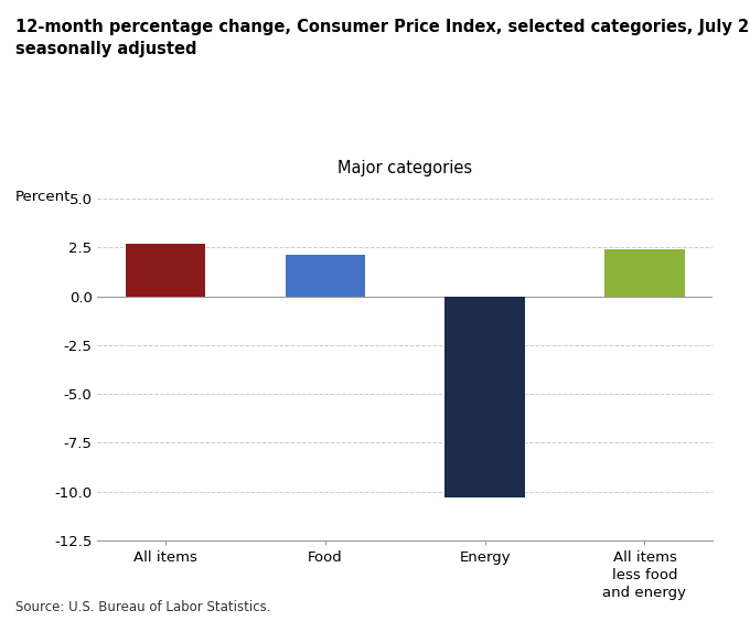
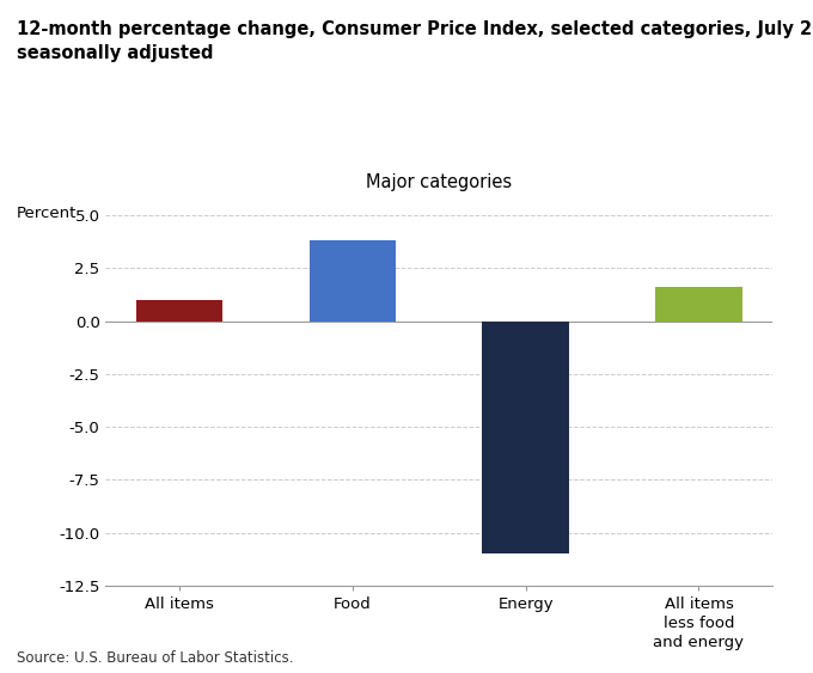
All items: 2.7 -> 1.0
Food: 2.1 -> 3.9
Energy: -10.3 -> -11.0
All items less food and energy: 2.4 -> 1.6
